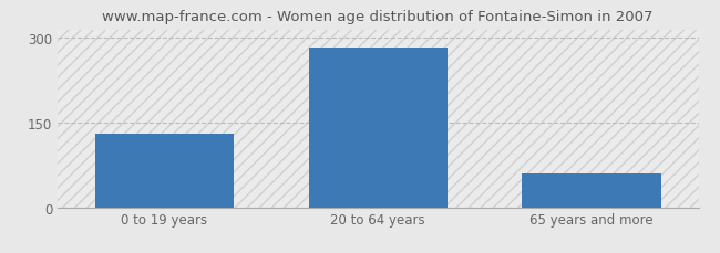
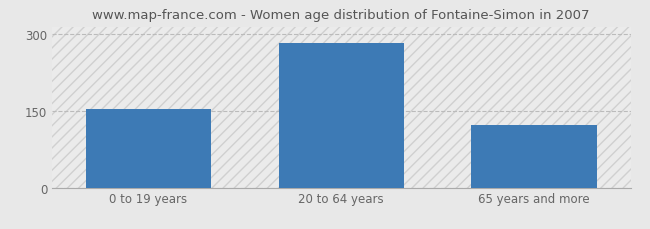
0 to 19 years: 130 -> 154
65 years and more: 60 -> 122
